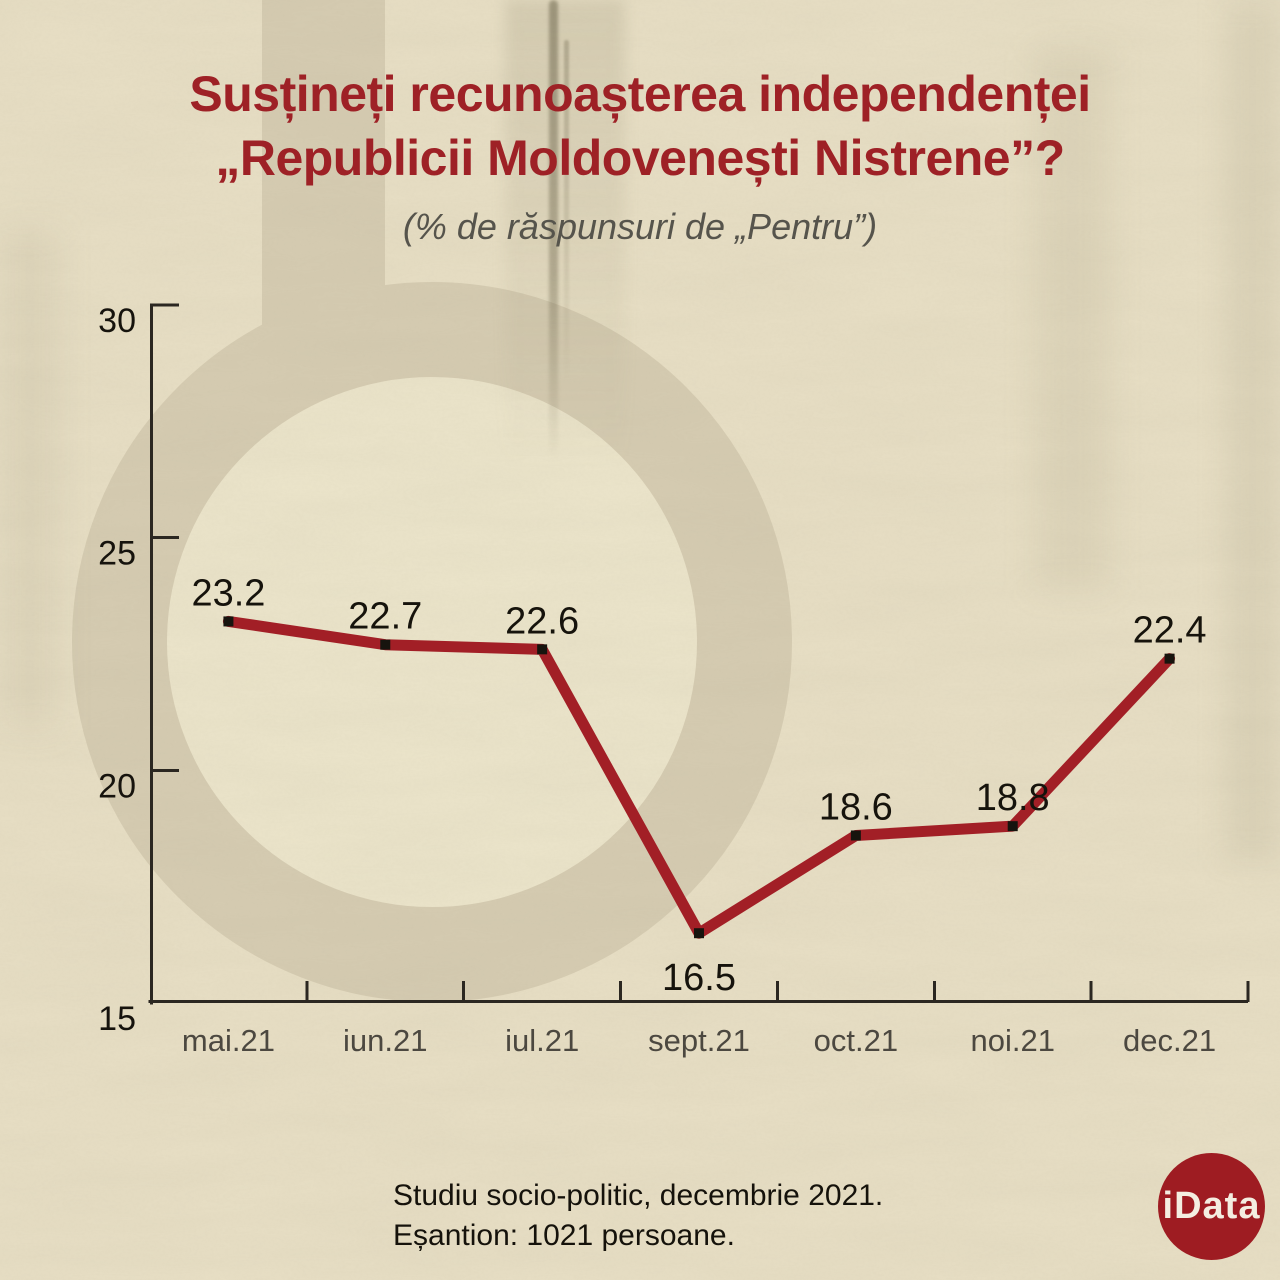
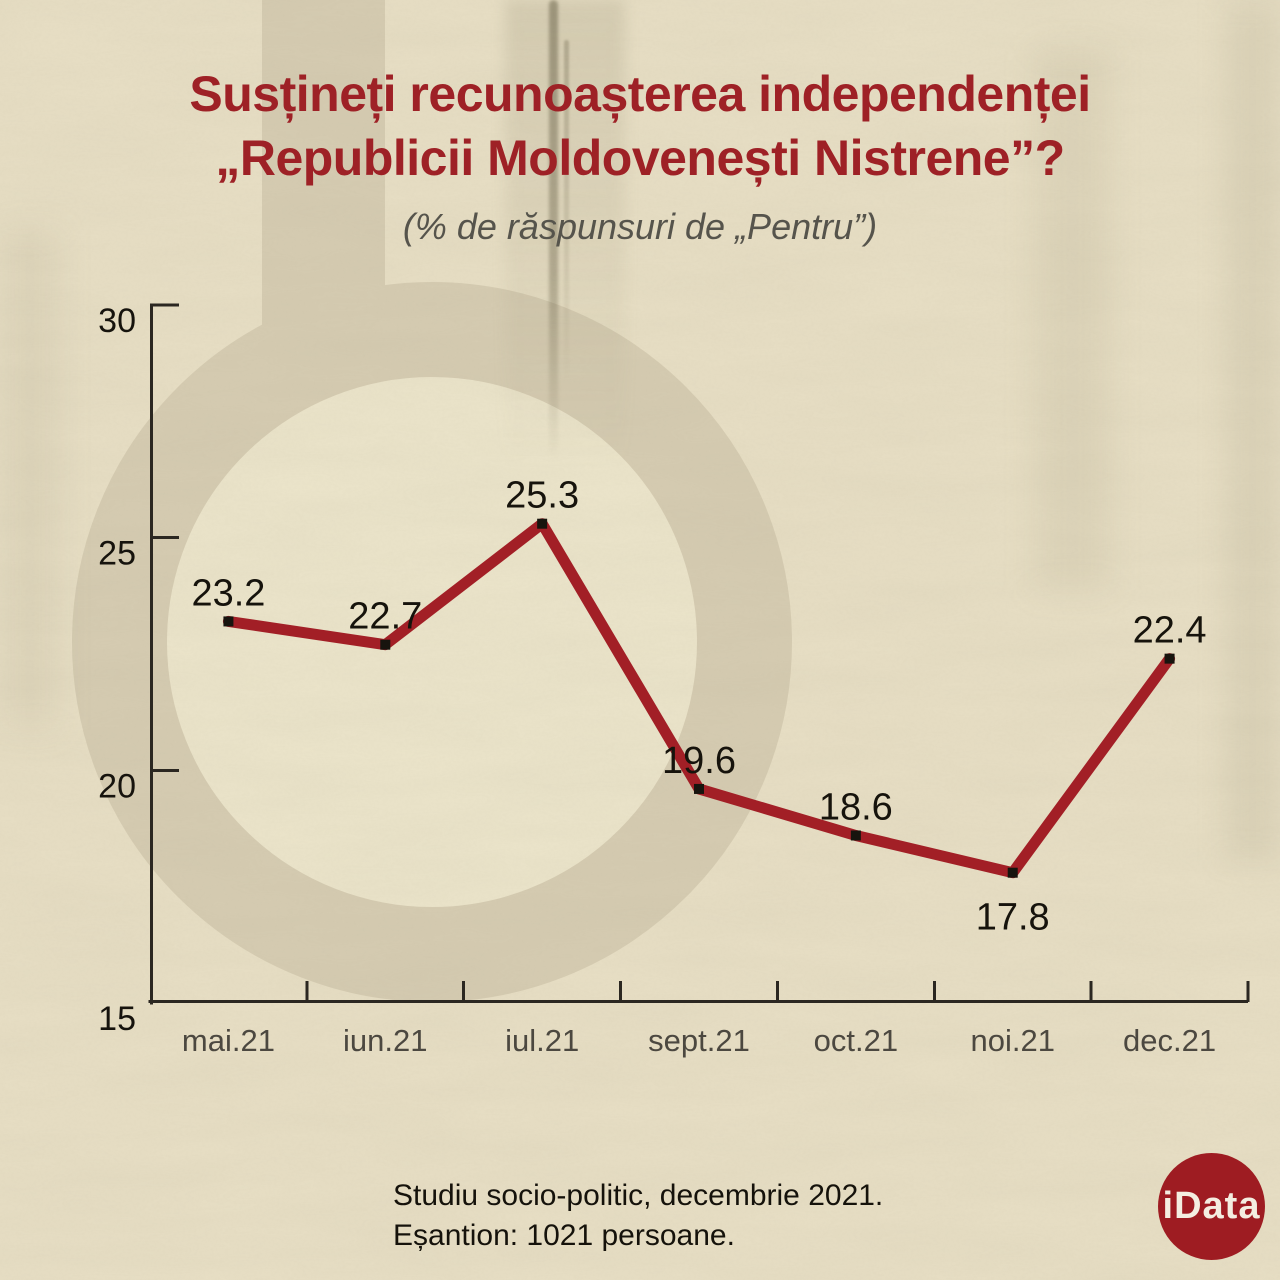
iul.21: 22.6 -> 25.3
sept.21: 16.5 -> 19.6
noi.21: 18.8 -> 17.8
